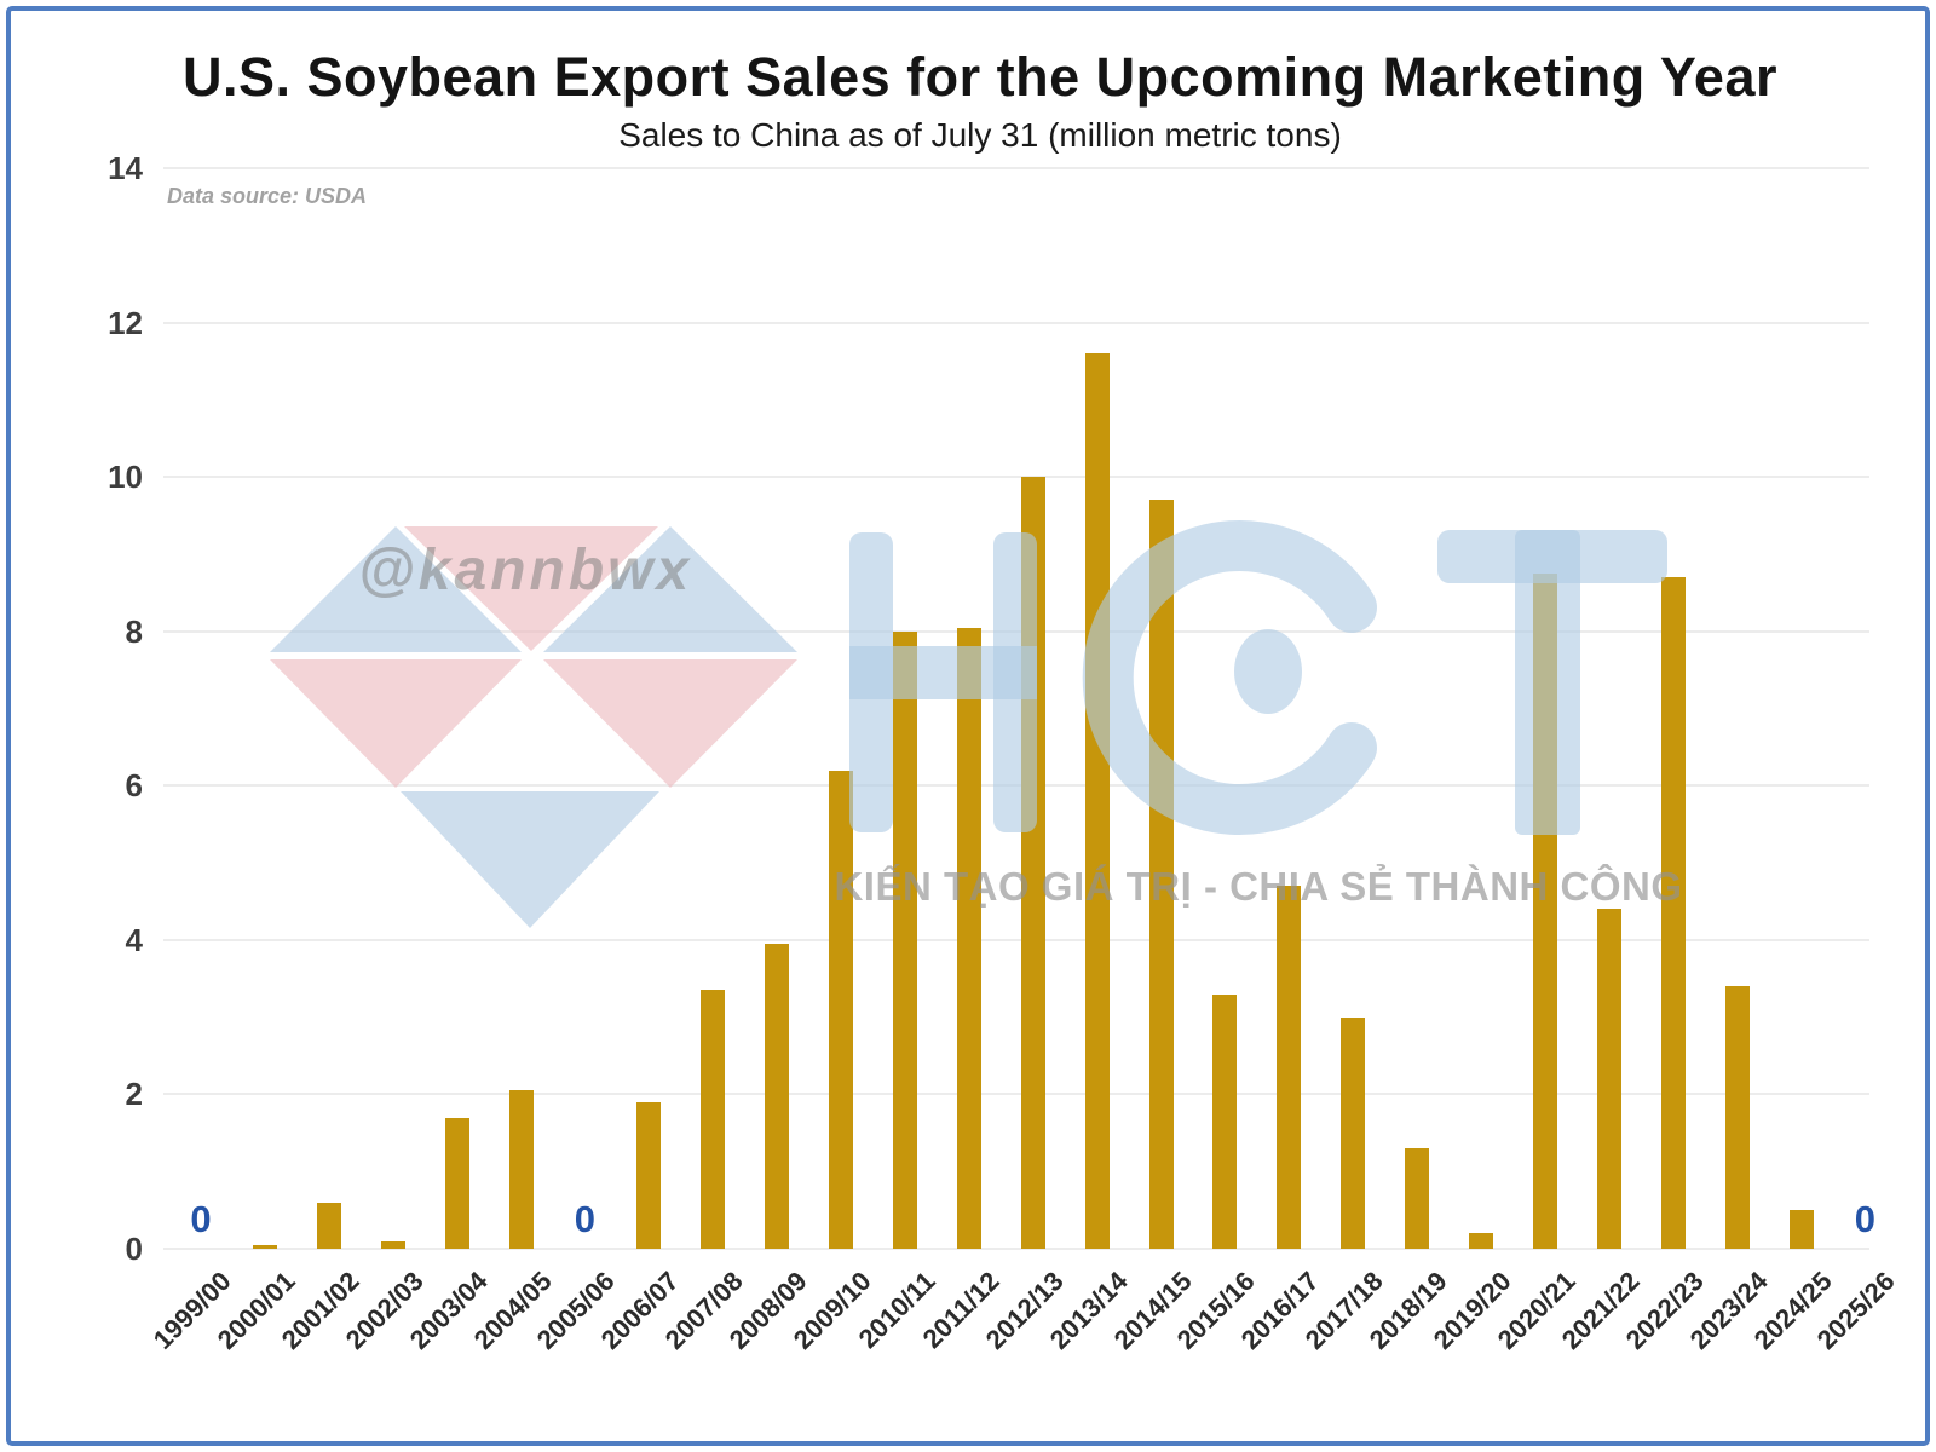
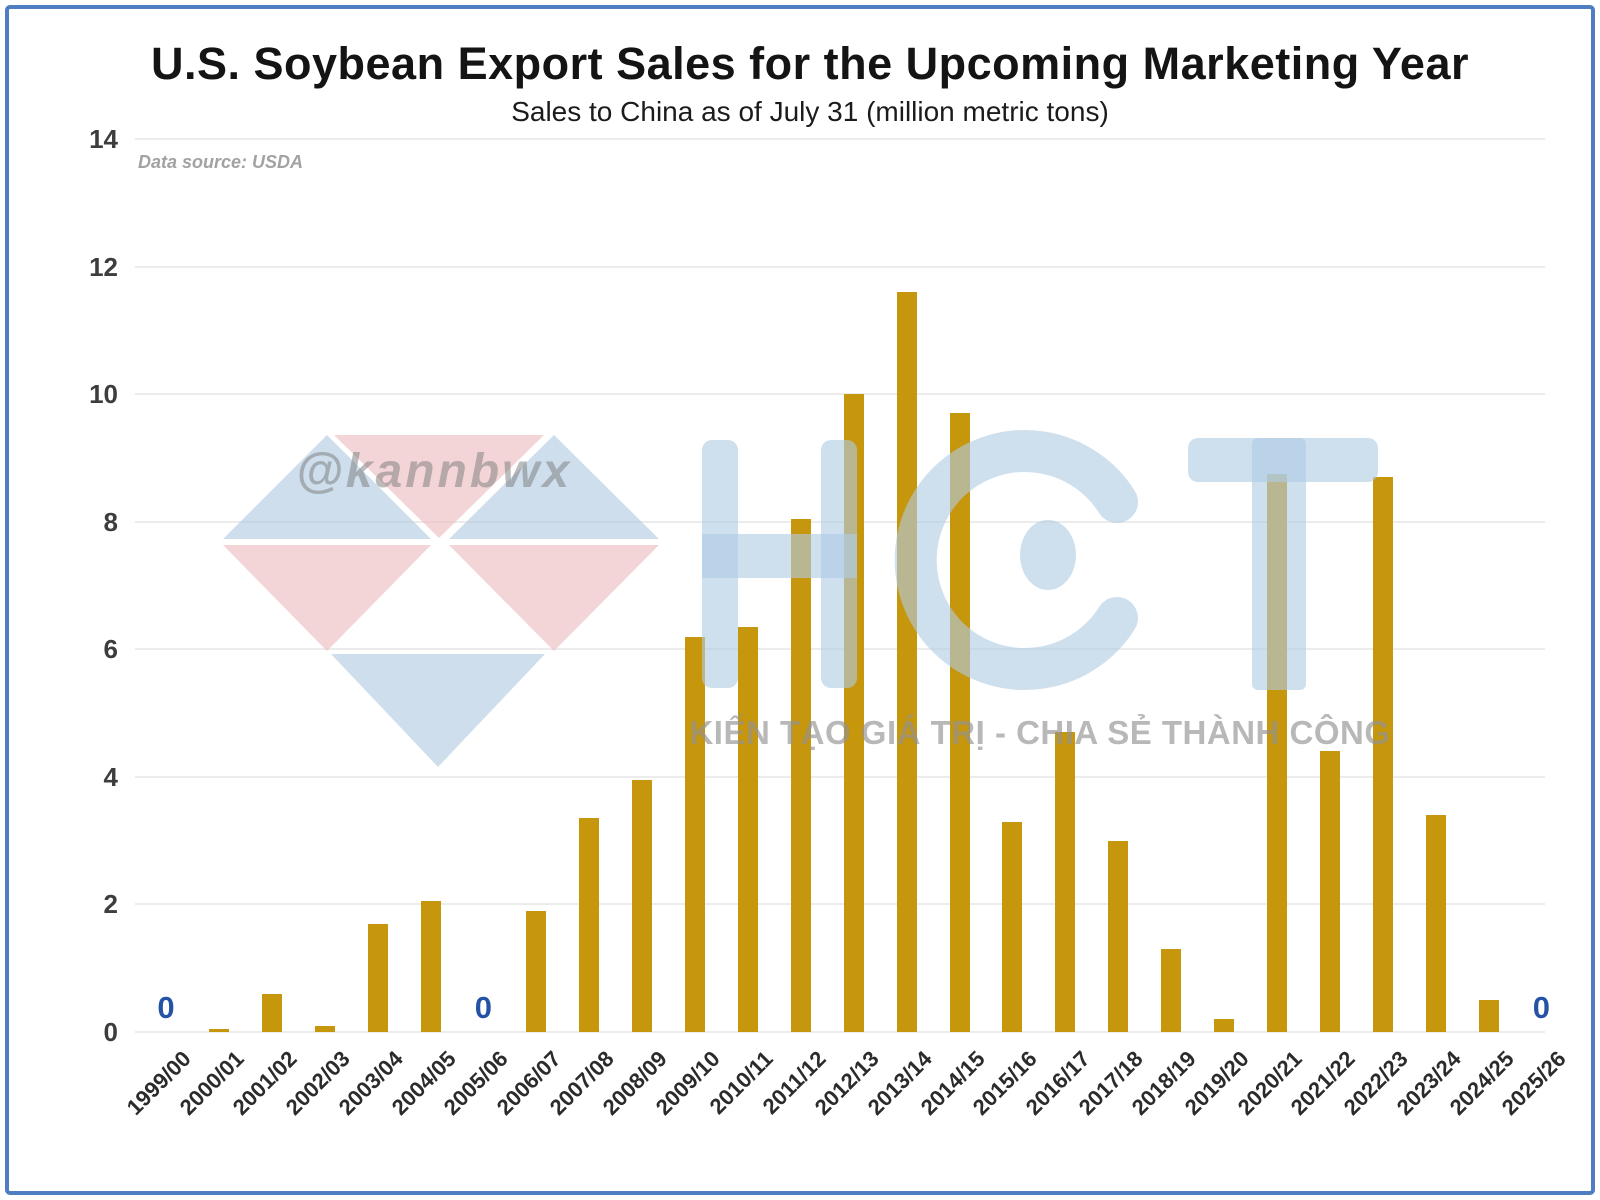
2010/11: 8.0 -> 6.3
